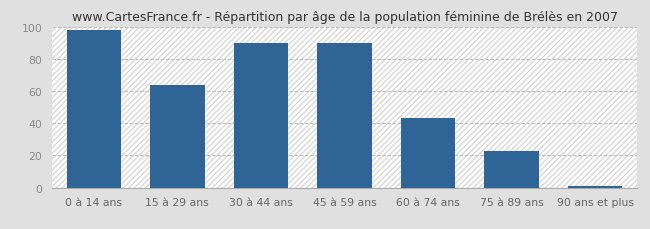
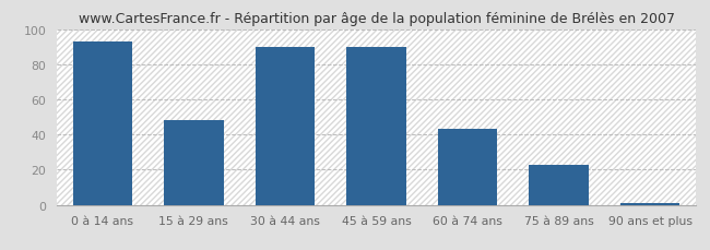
0 à 14 ans: 98 -> 93
15 à 29 ans: 64 -> 48
